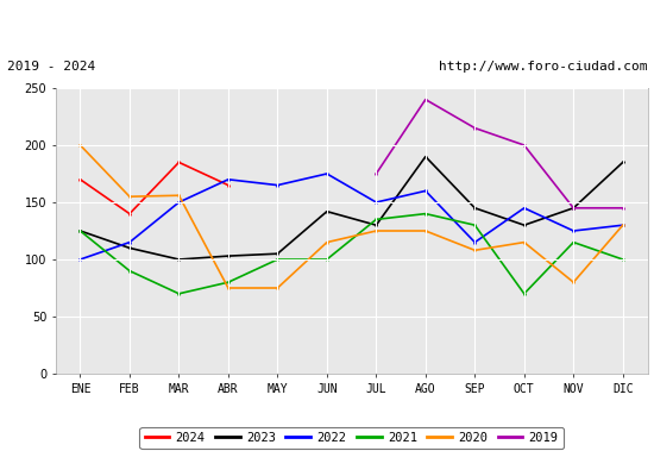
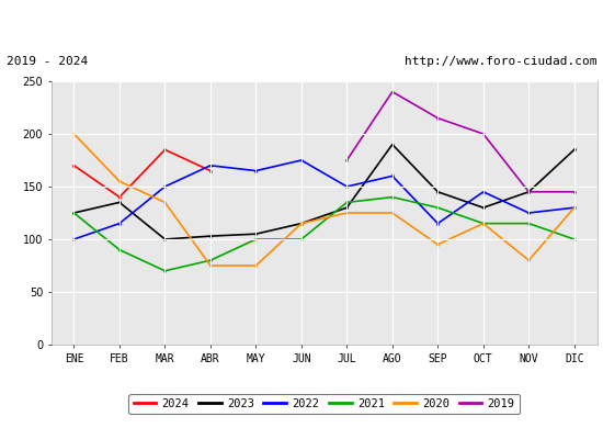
2023/FEB: 110 -> 135
2020/MAR: 156 -> 135
2023/JUN: 142 -> 115
2020/SEP: 108 -> 95
2021/OCT: 70 -> 115
